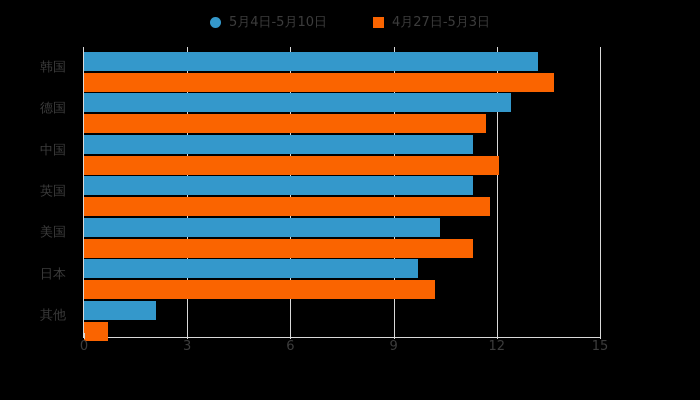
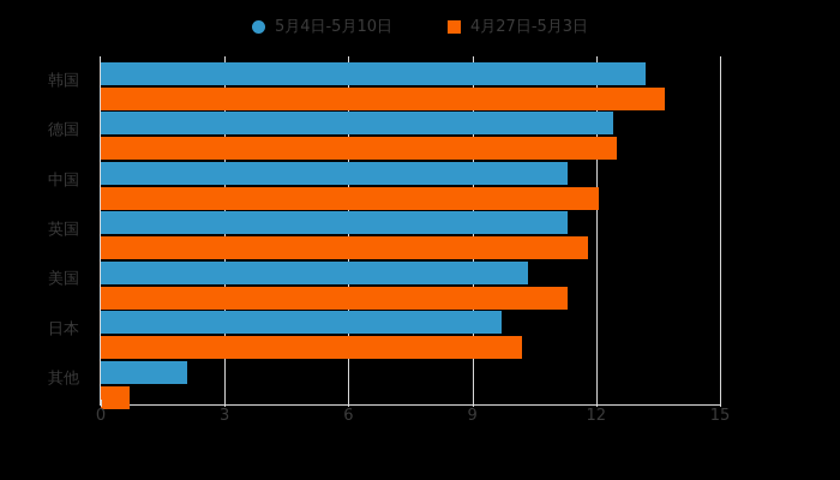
4月27日-5月3日/德国: 11.7 -> 12.5
